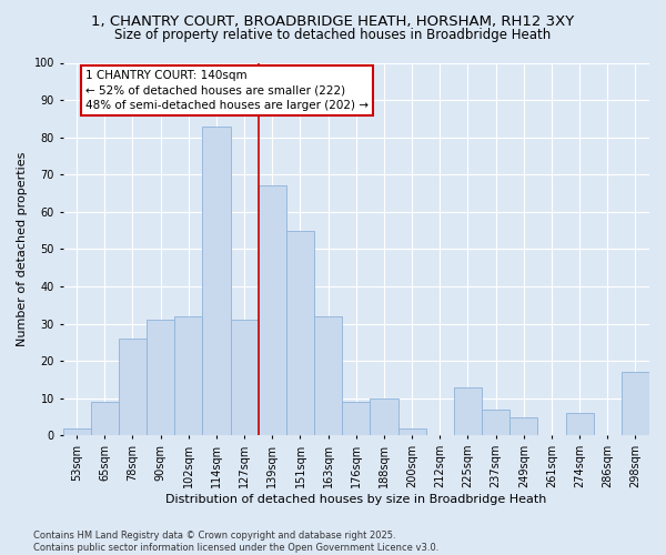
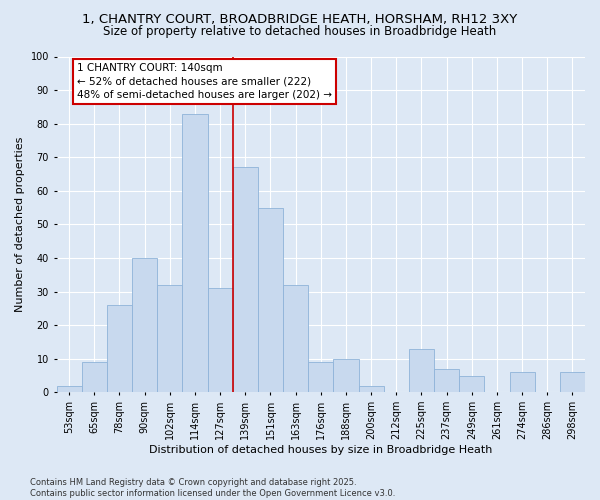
90sqm: 31 -> 40
298sqm: 17 -> 6
